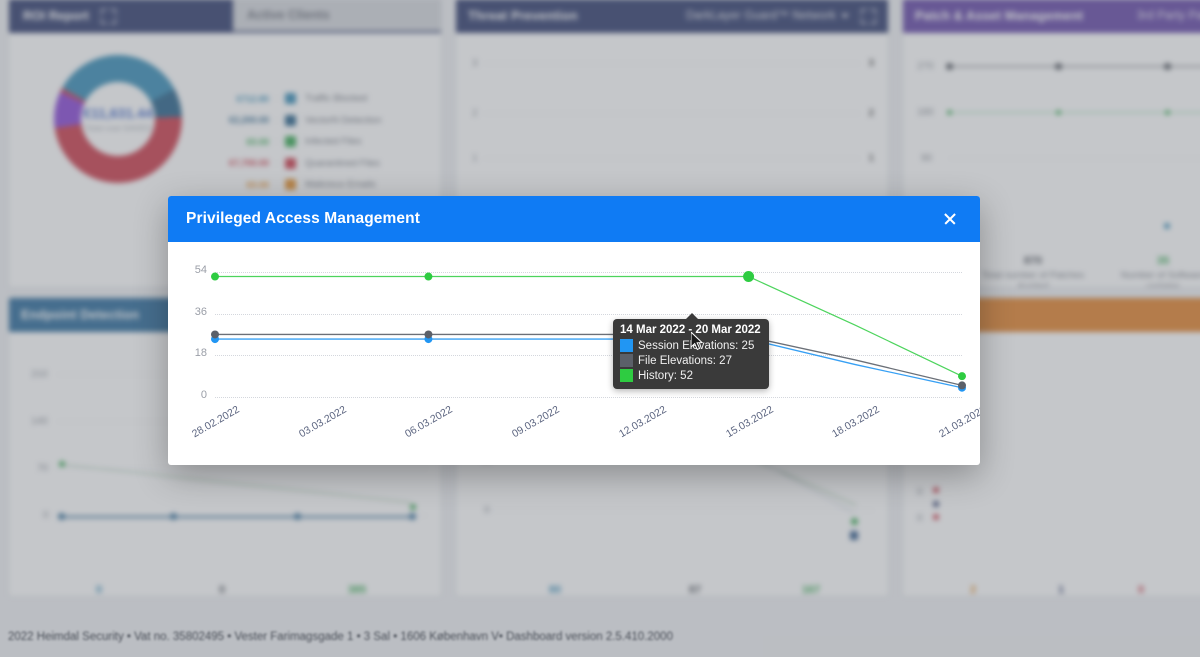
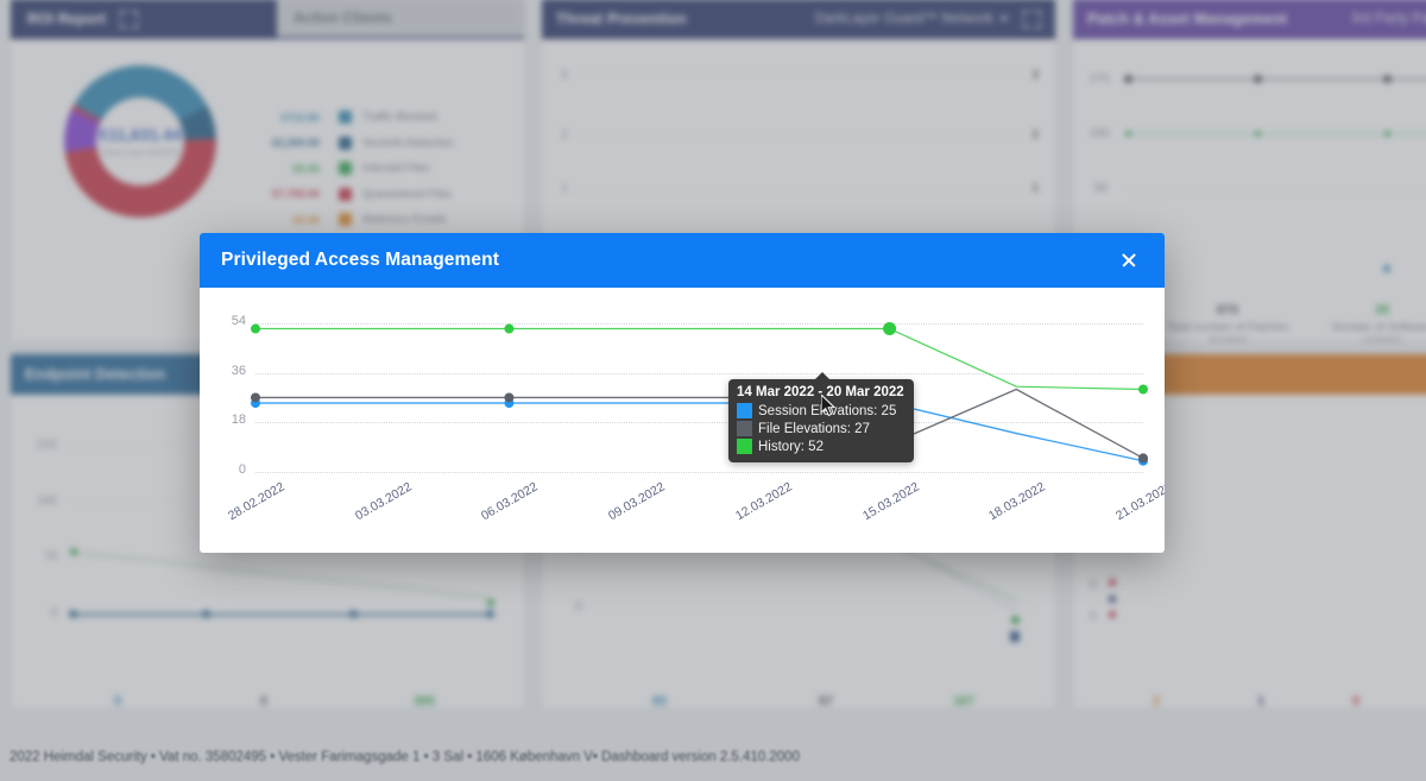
File Elevations/15.03.2022: 30 -> 10
File Elevations/18.03.2022: 20 -> 30
History/21.03.2022: 10 -> 30
